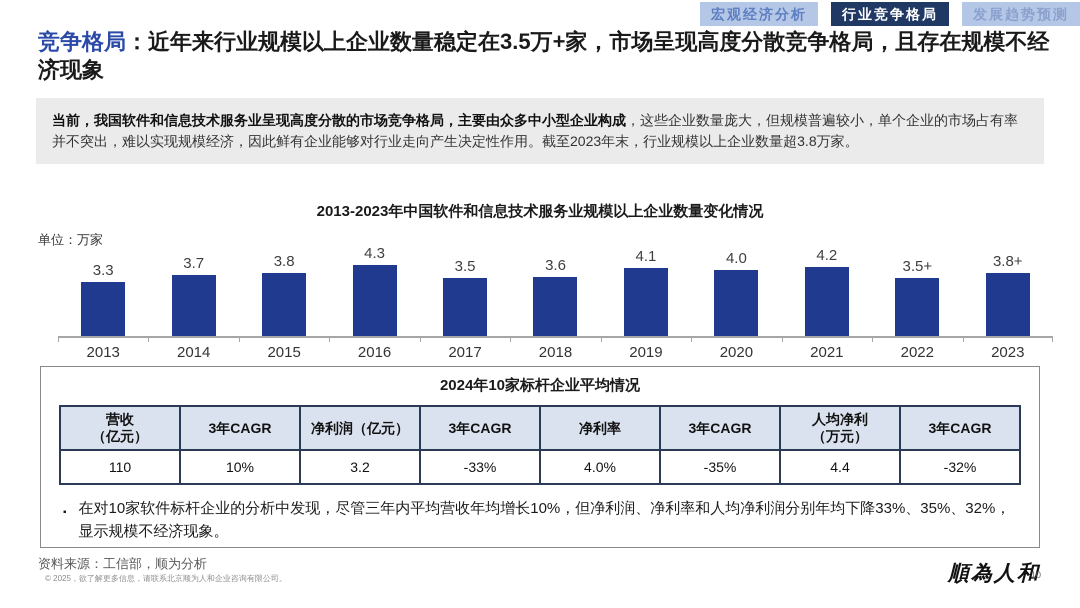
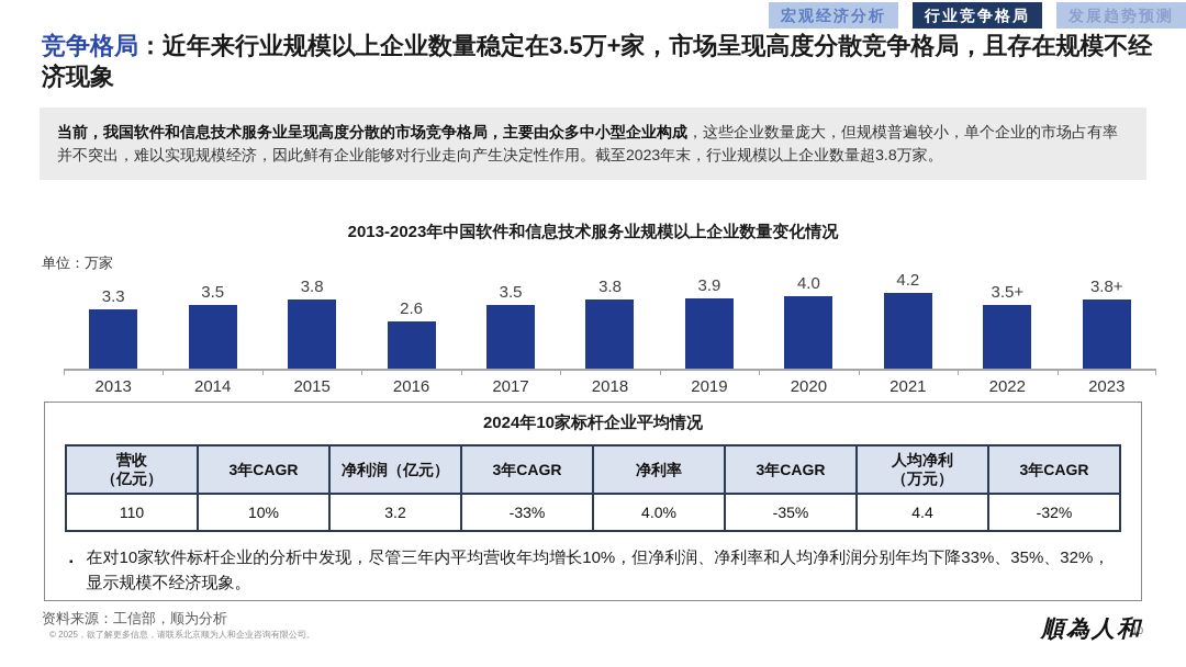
2014: 3.7 -> 3.5
2016: 4.3 -> 2.6
2018: 3.6 -> 3.8
2019: 4.1 -> 3.9
